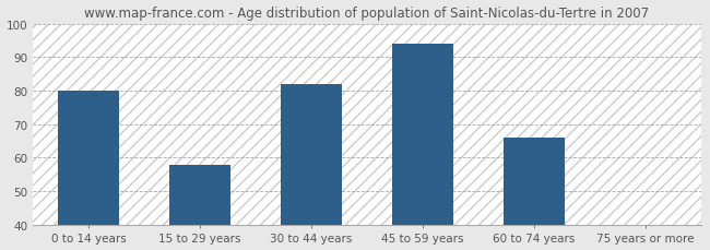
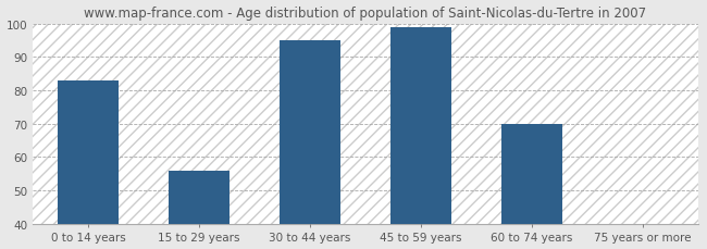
0 to 14 years: 80 -> 83
15 to 29 years: 58 -> 56
30 to 44 years: 82 -> 95
45 to 59 years: 94 -> 99
60 to 74 years: 66 -> 70
